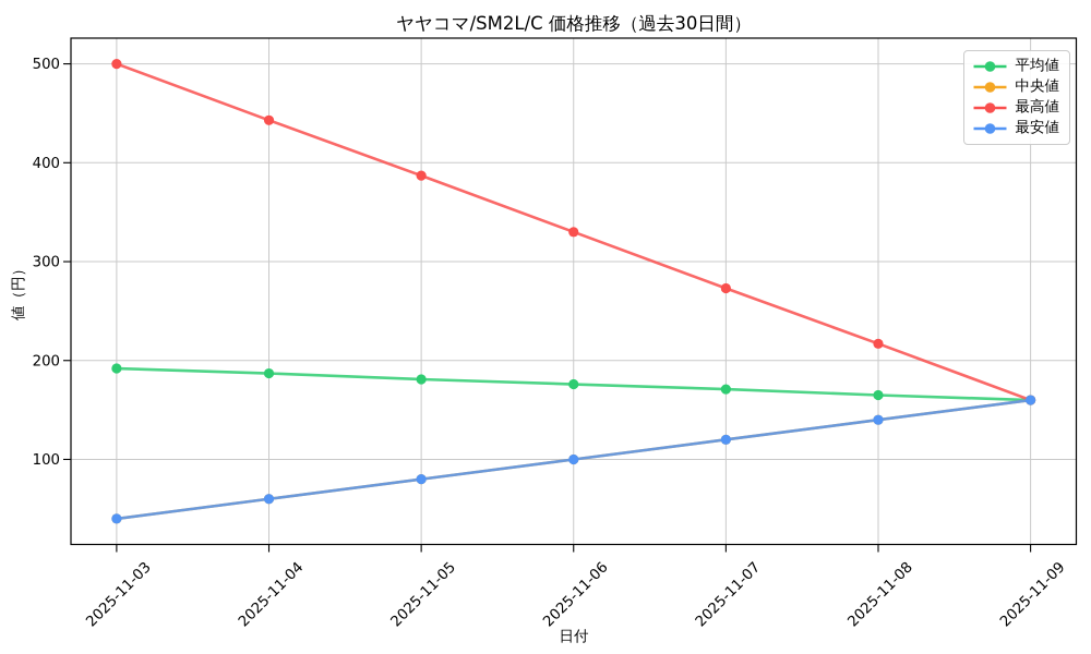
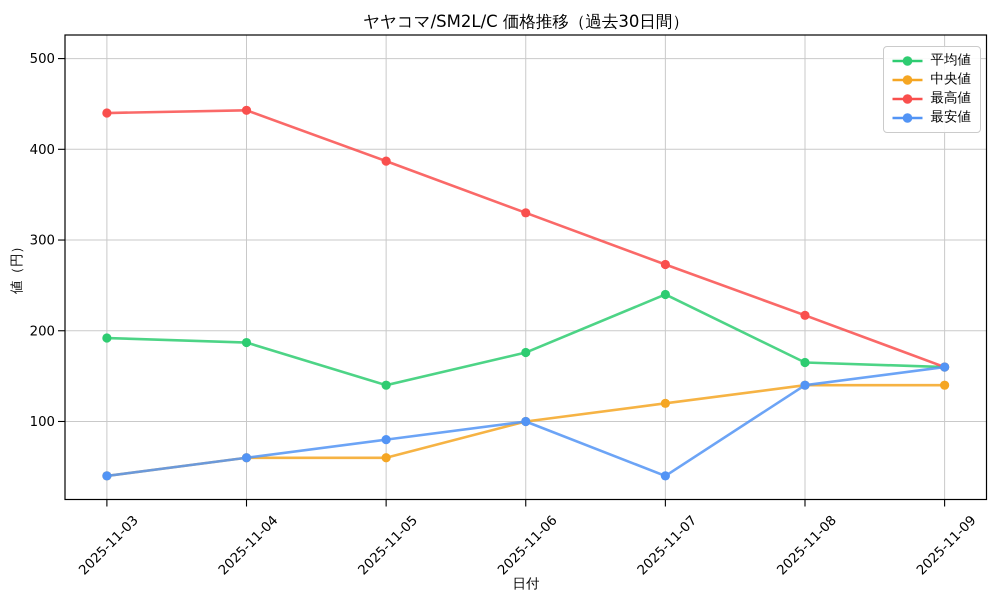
最高値/2025-11-03: 500 -> 440
平均値/2025-11-05: 180 -> 140
中央値/2025-11-05: 80 -> 60
平均値/2025-11-07: 170 -> 240
最安値/2025-11-07: 120 -> 40
中央値/2025-11-09: 160 -> 140
